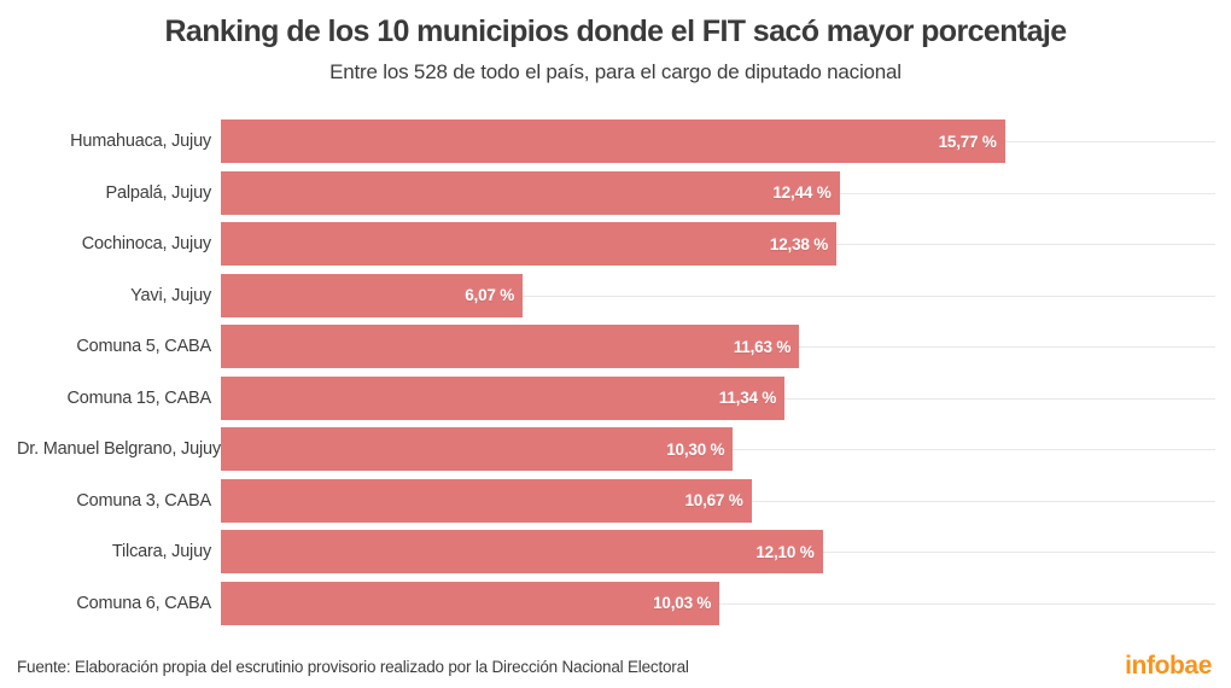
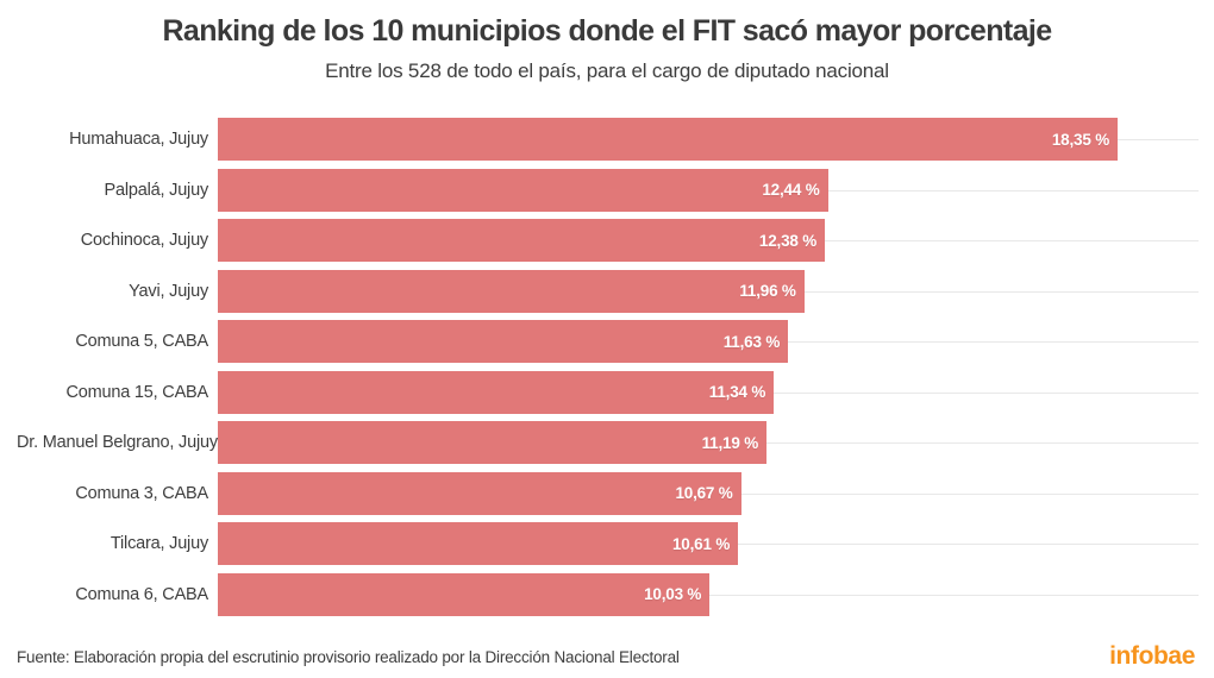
Humahuaca, Jujuy: 15,77 -> 18,35
Yavi, Jujuy: 6,07 -> 11,96
Dr. Manuel Belgrano, Jujuy: 10,30 -> 11,19
Tilcara, Jujuy: 12,10 -> 10,61
